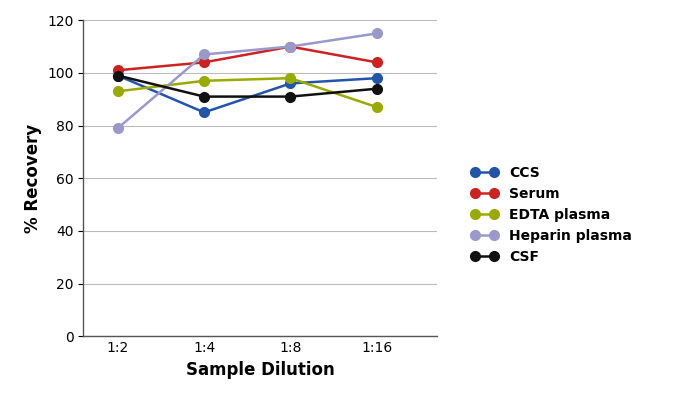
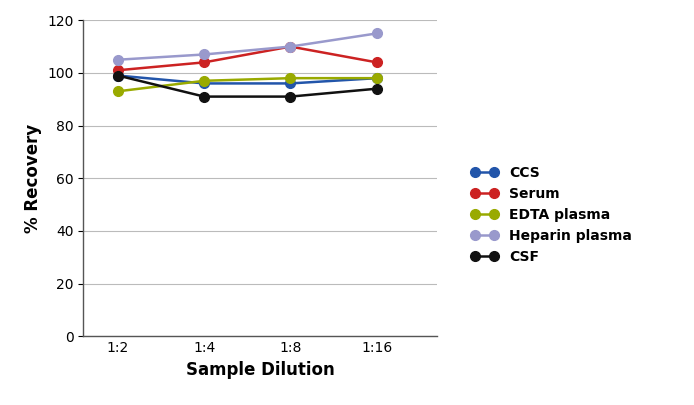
Heparin plasma/1:2: 79 -> 105
CCS/1:4: 85 -> 96
EDTA plasma/1:16: 87 -> 98
